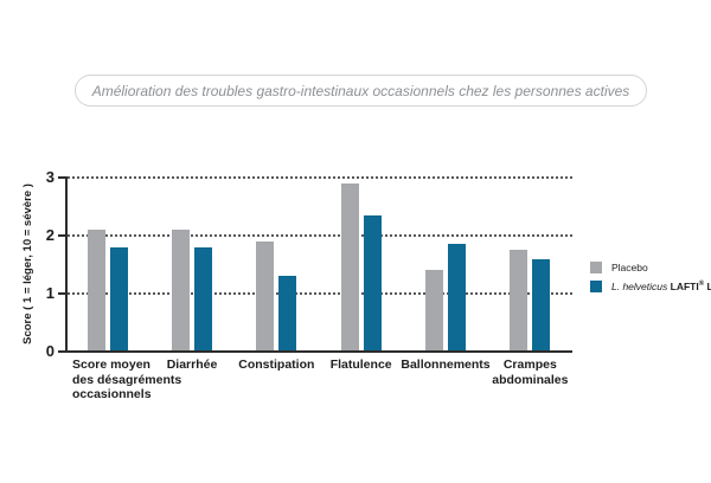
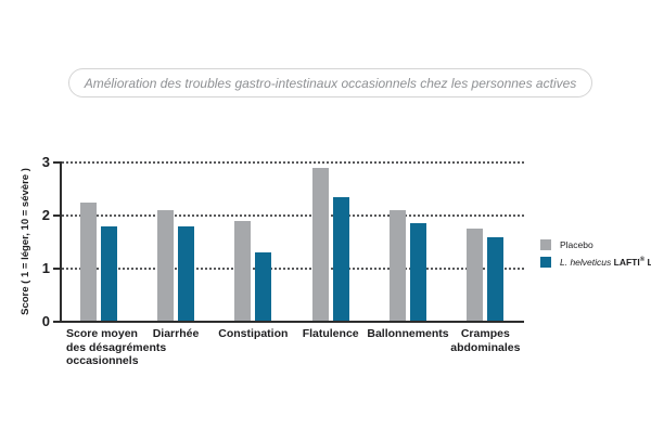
Placebo/Score moyen des désagréments occasionnels: 2.1 -> 2.2
Placebo/Ballonnements: 1.4 -> 2.1
